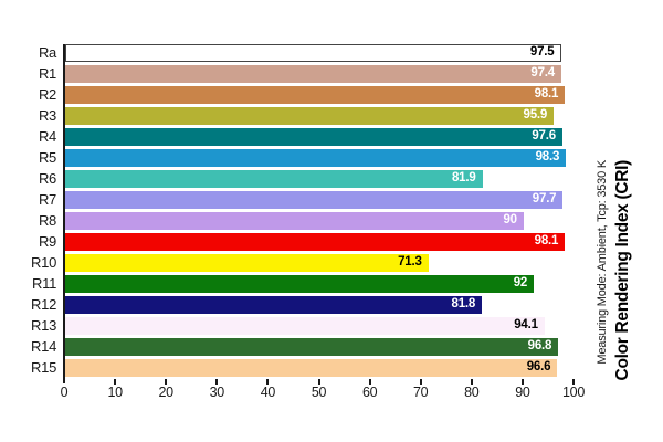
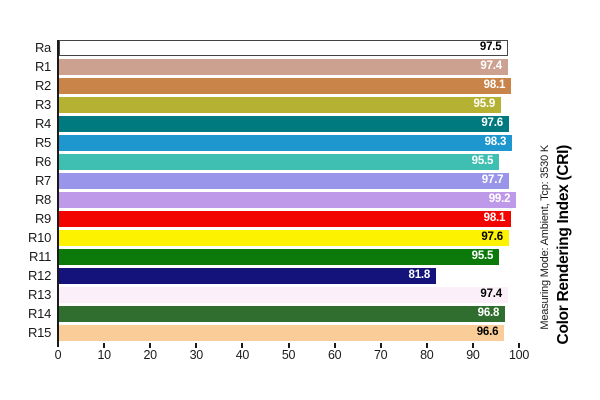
R6: 81.9 -> 95.5
R8: 90 -> 99.2
R10: 71.3 -> 97.6
R11: 92 -> 95.5
R13: 94.1 -> 97.4
